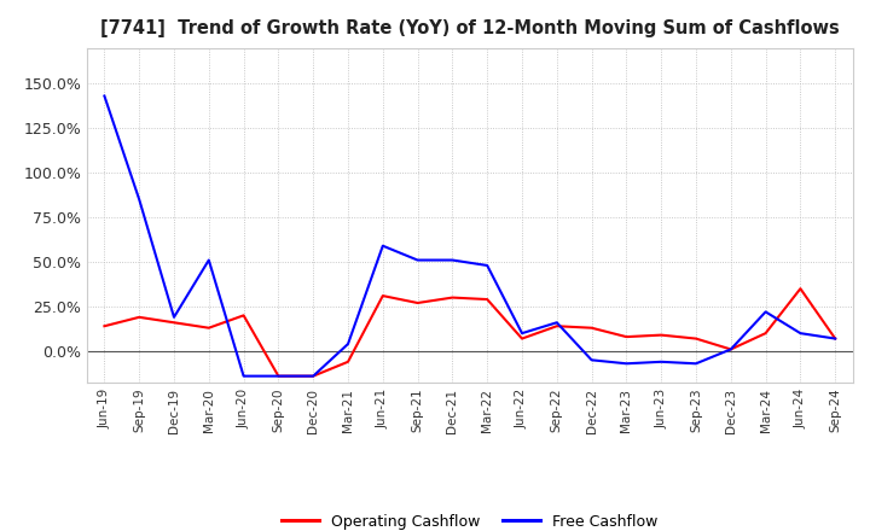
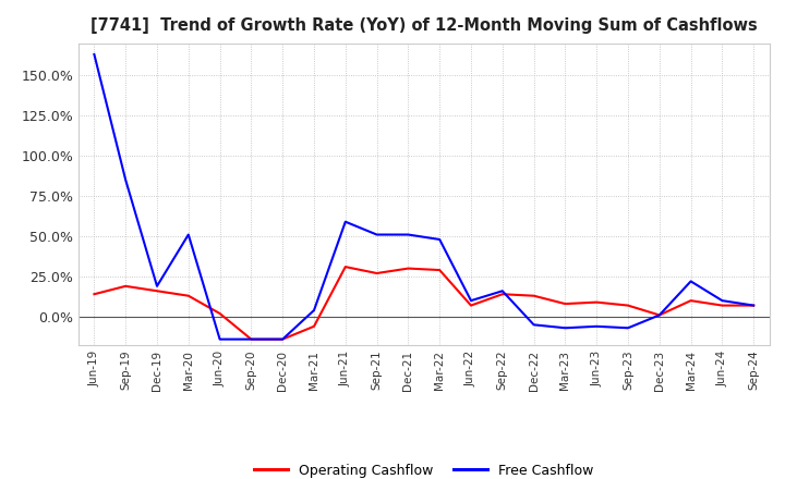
Free Cashflow/Jun-19: 143% -> 163%
Operating Cashflow/Jun-20: 20% -> 2%
Operating Cashflow/Jun-24: 35% -> 7%
